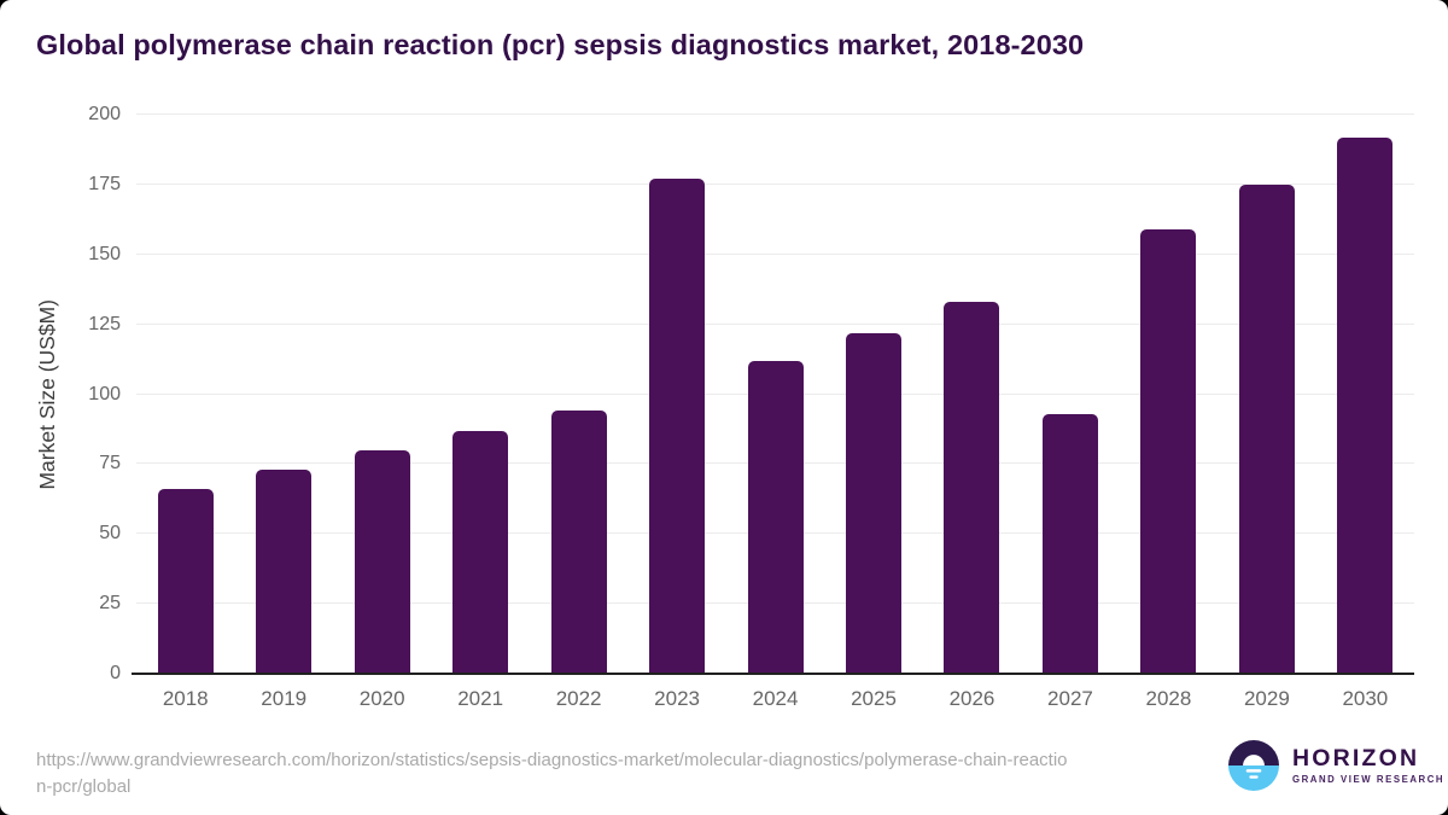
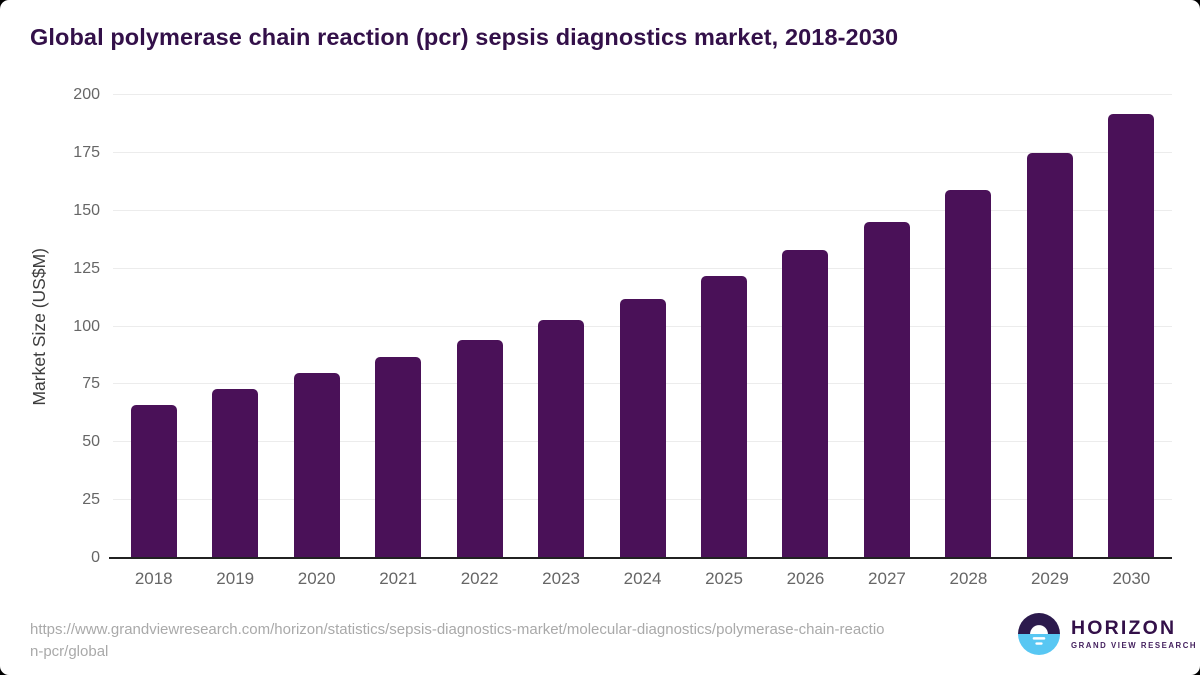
2023: 177 -> 103
2027: 93 -> 145
